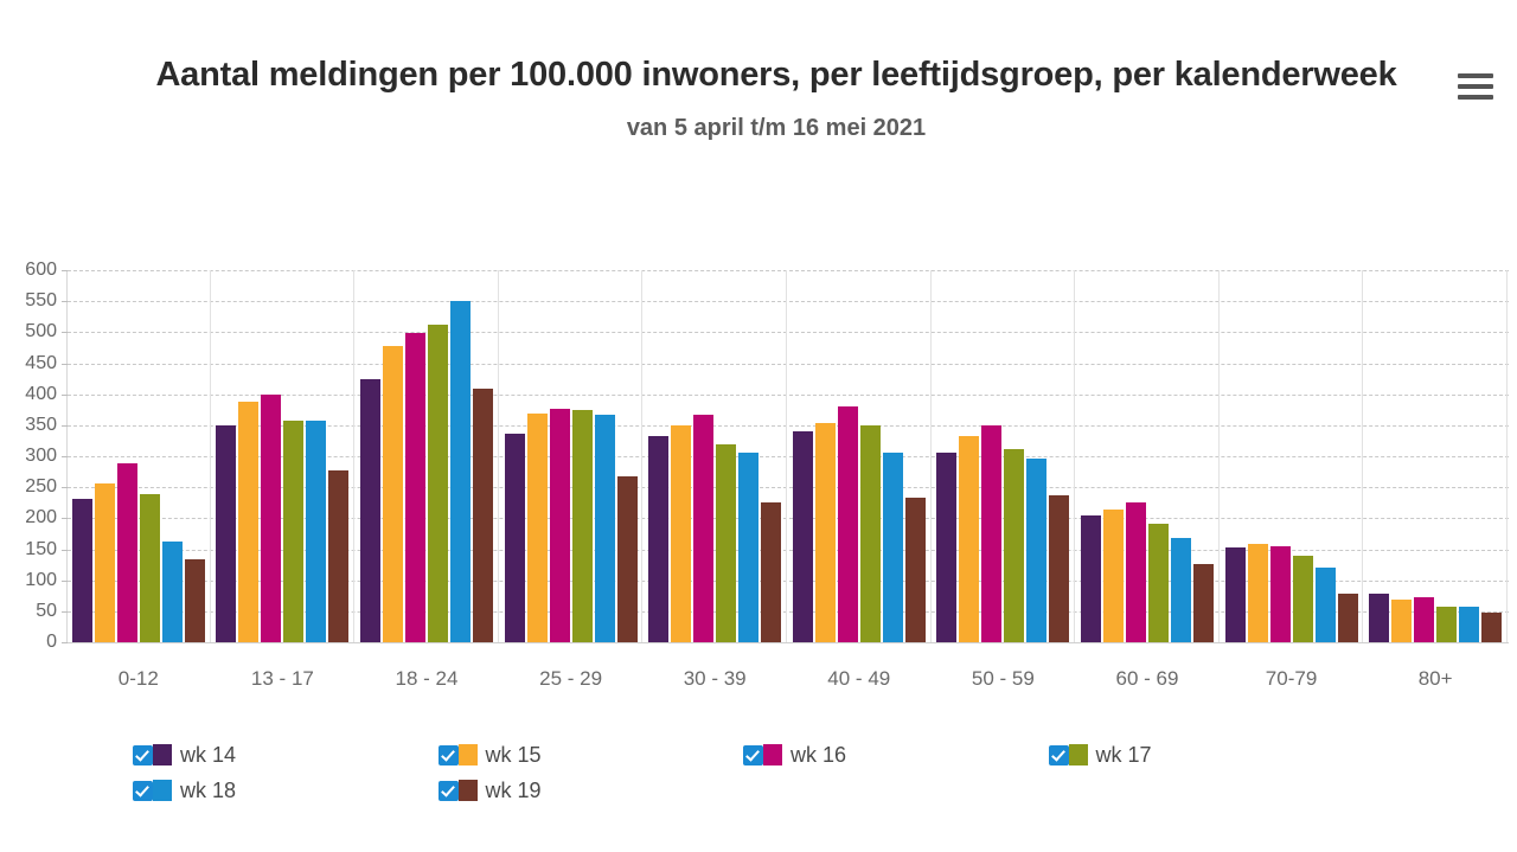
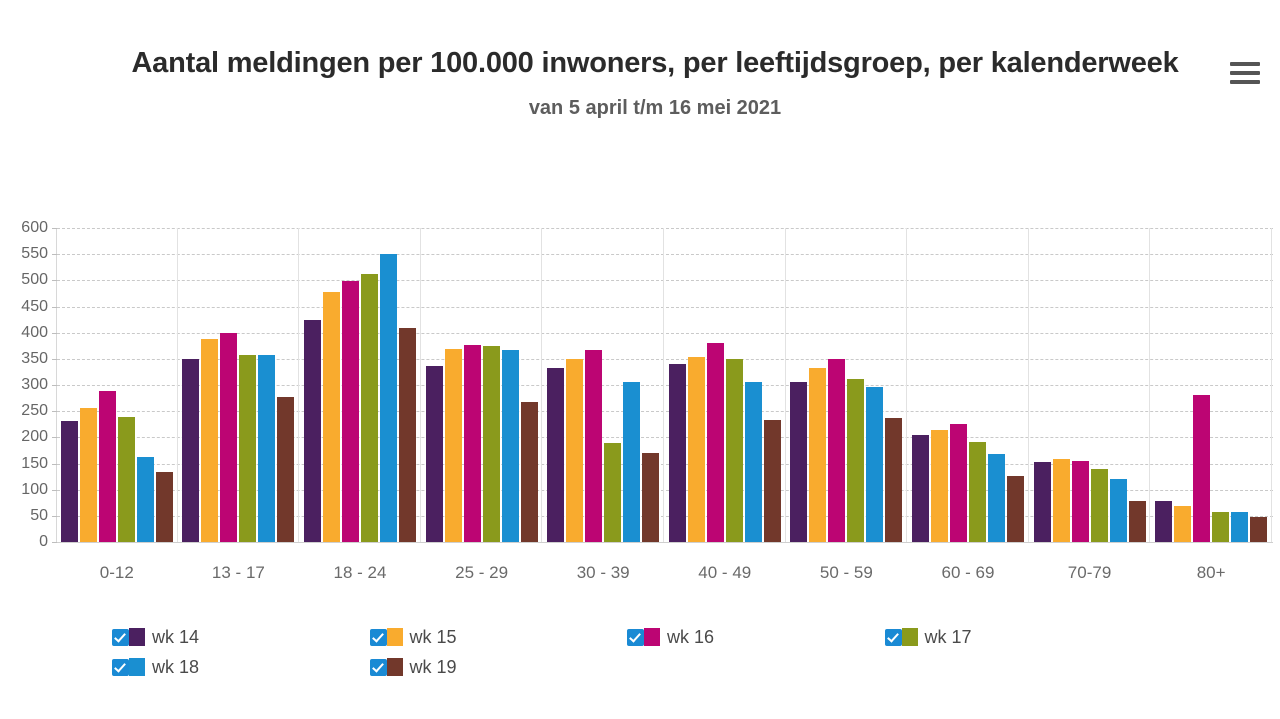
wk 17/30 - 39: 320 -> 190
wk 19/30 - 39: 230 -> 170
wk 16/80+: 70 -> 280
